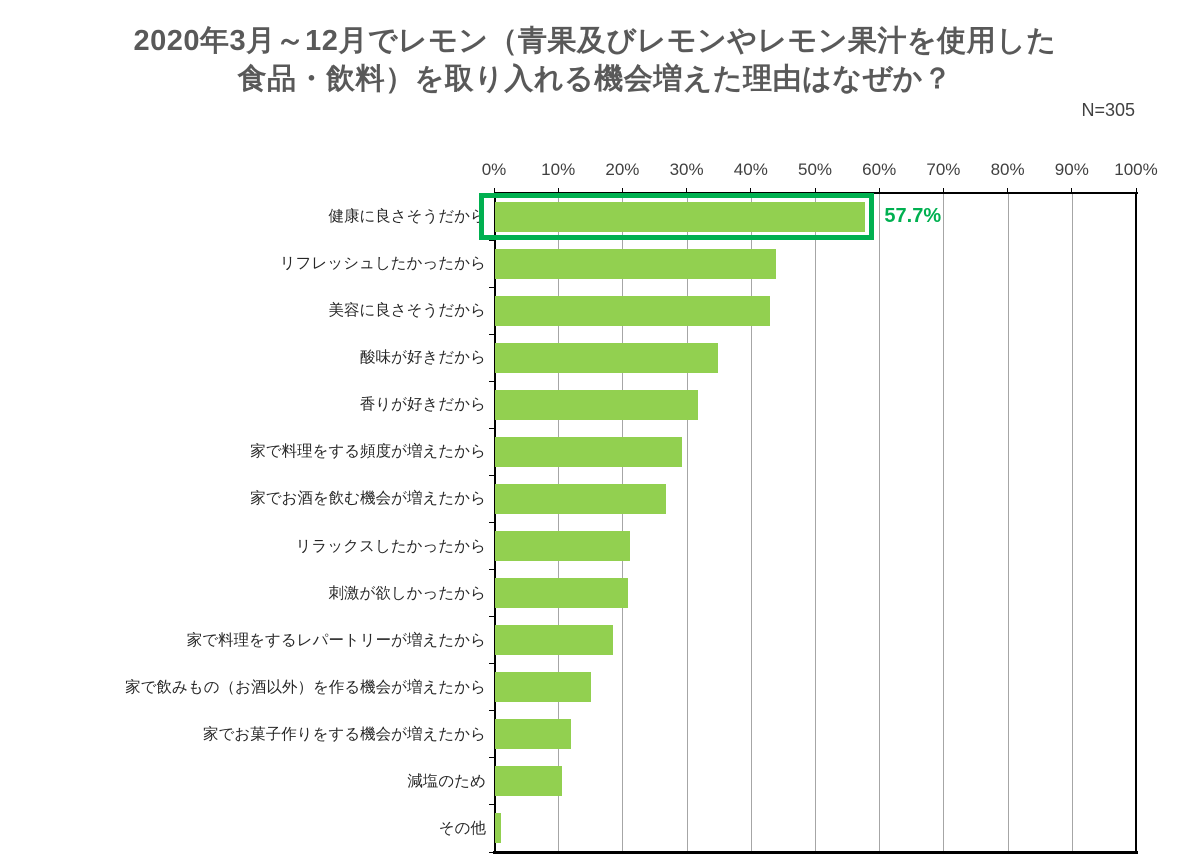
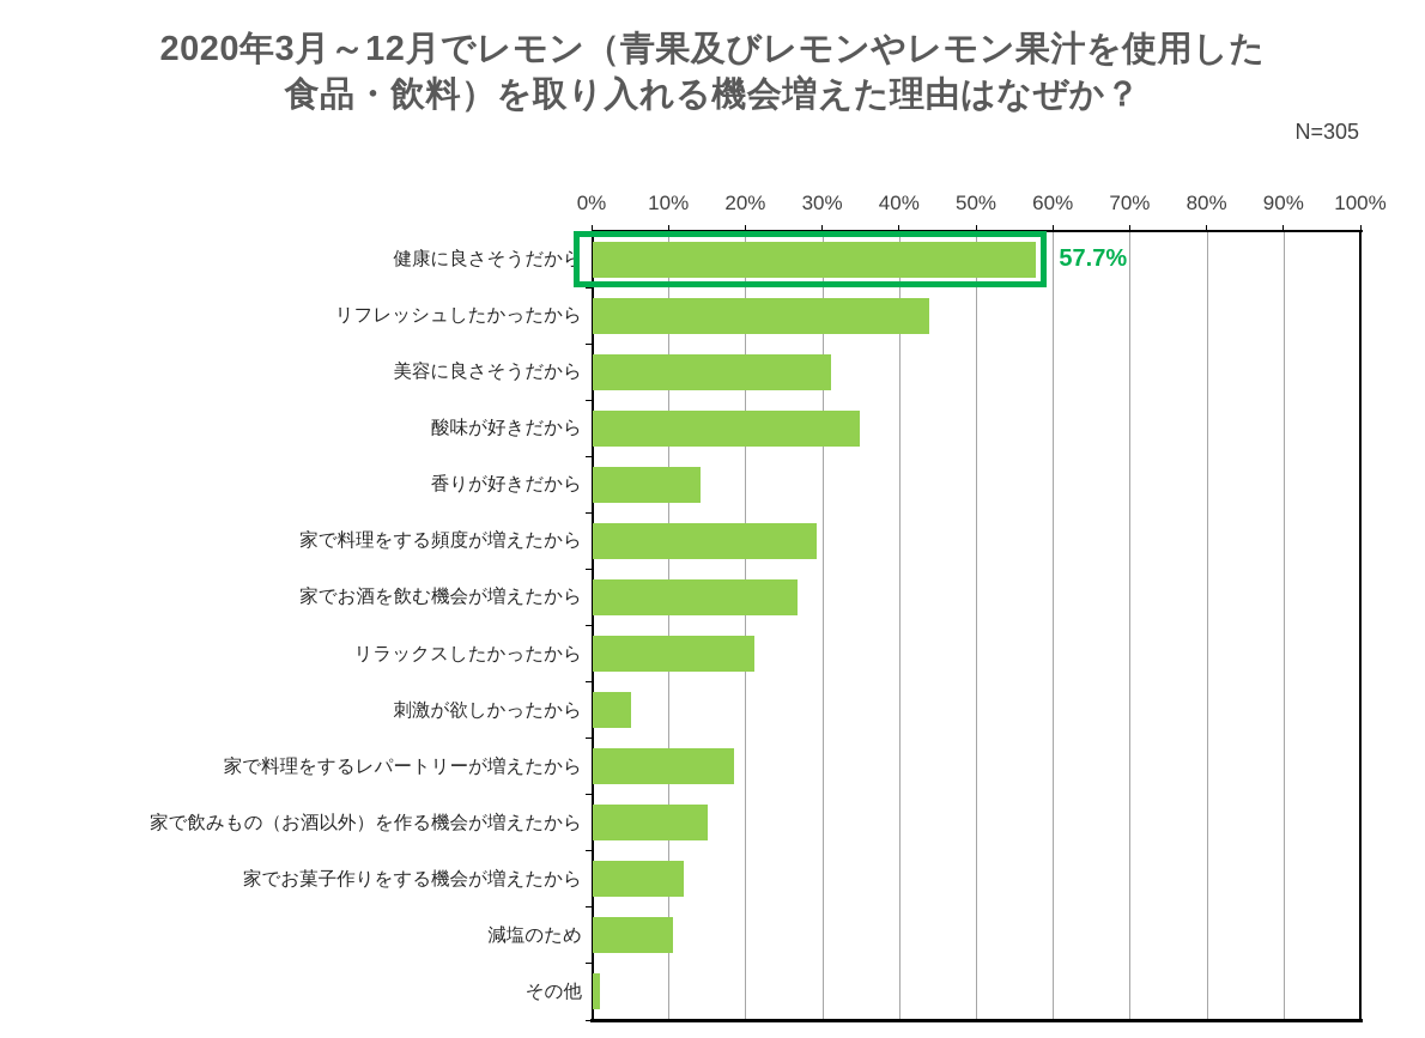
美容に良さそうだから: 43% -> 31%
香りが好きだから: 32% -> 14%
刺激が欲しかったから: 21% -> 5%
